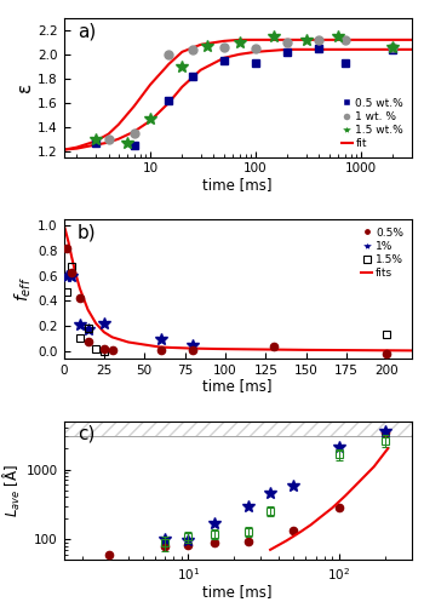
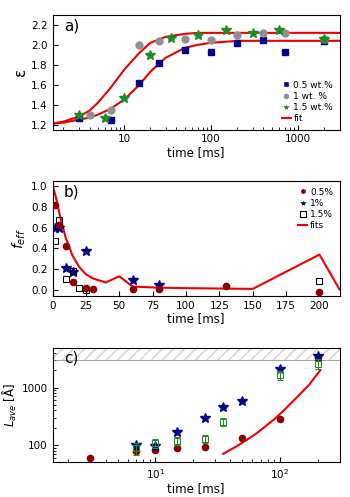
1%/25: 0.22 -> 0.37
fits/50: 0.05 -> 0.13
1.5%/200: 0.13 -> 0.08
fits/200: 0.00 -> 0.34
